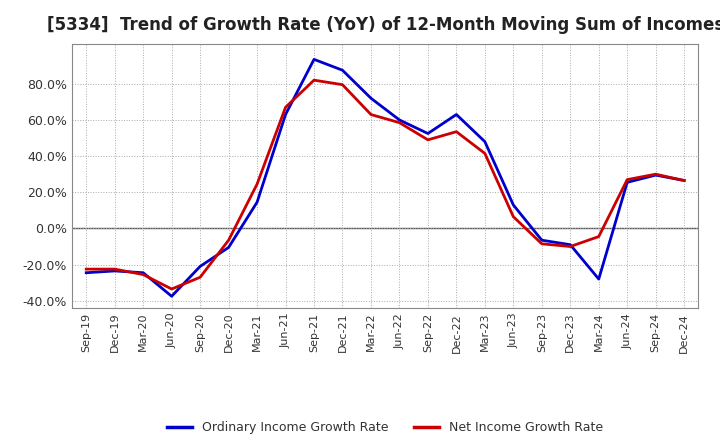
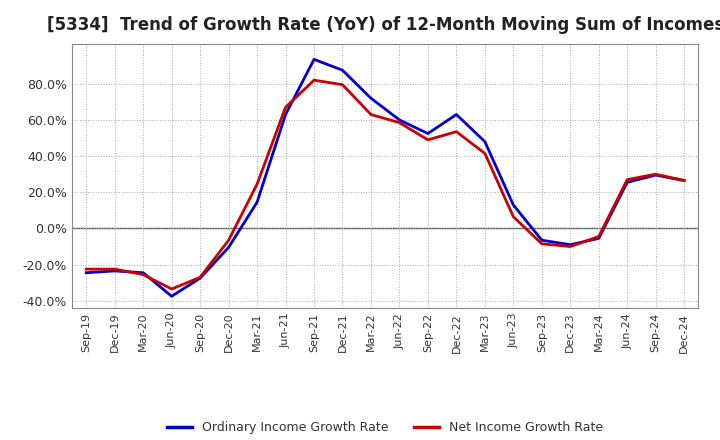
Ordinary Income Growth Rate/Sep-20: -21% -> -28%
Ordinary Income Growth Rate/Mar-24: -28% -> -6%
